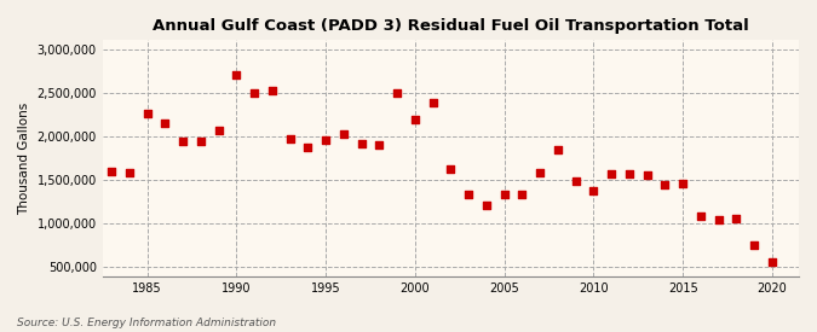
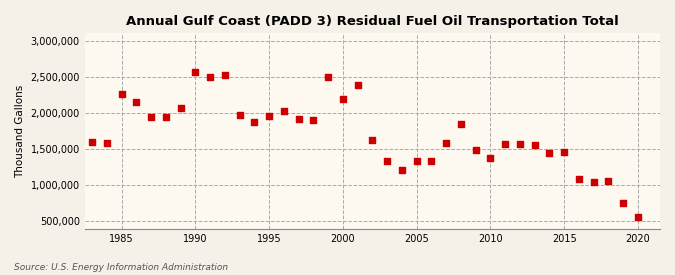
1990: 2,700,000 -> 2,560,000
